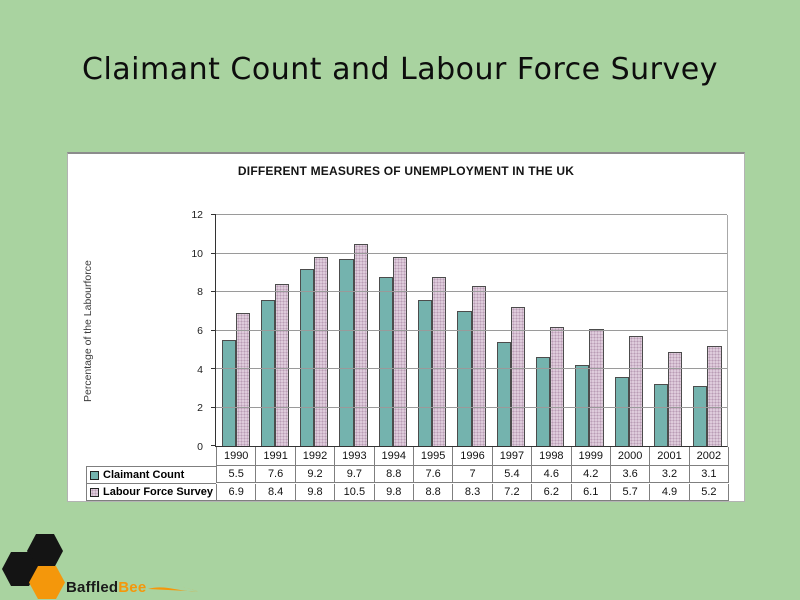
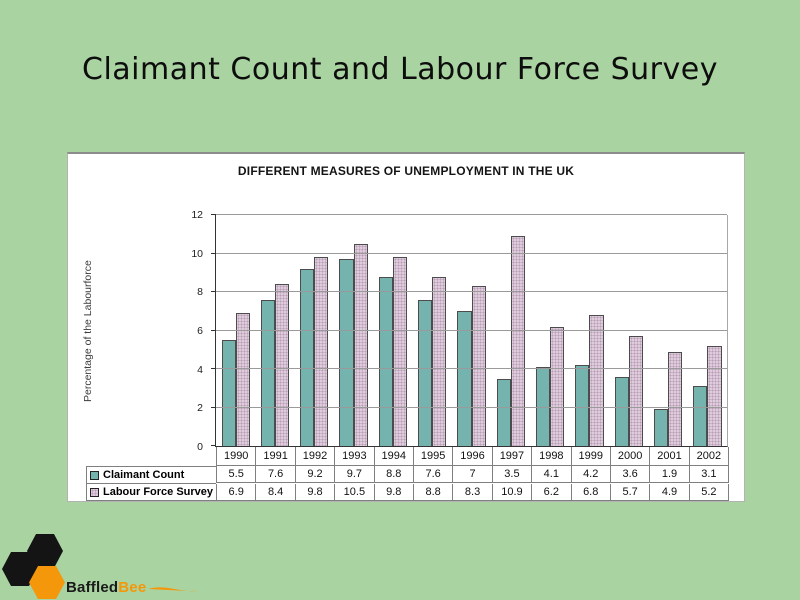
Claimant Count/1997: 5.4 -> 3.5
Labour Force Survey/1997: 7.2 -> 10.9
Claimant Count/1998: 4.6 -> 4.1
Labour Force Survey/1999: 6.1 -> 6.8
Claimant Count/2001: 3.2 -> 1.9
